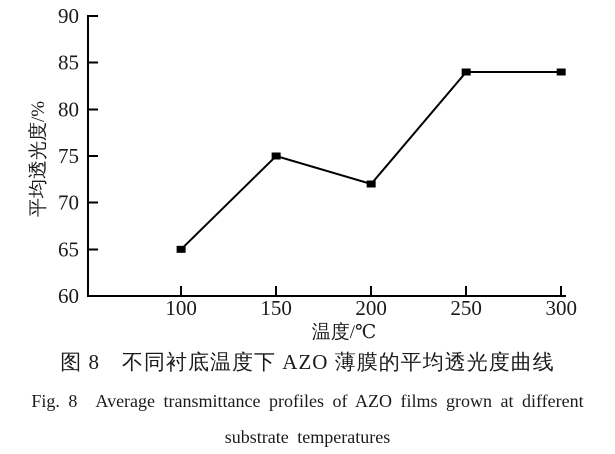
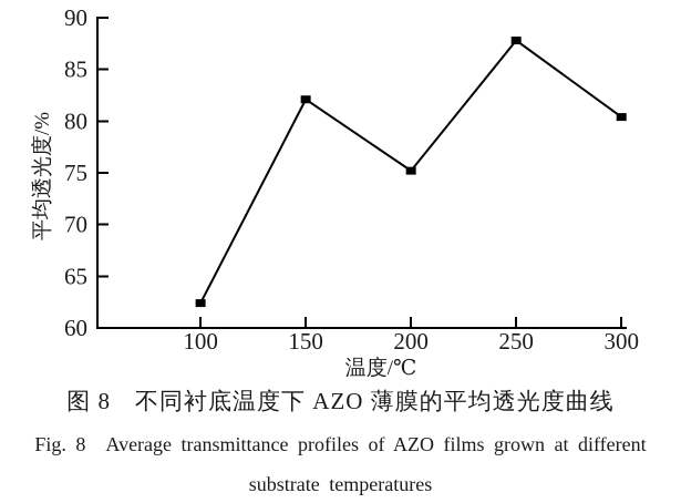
100: 65 -> 62
150: 75 -> 82
200: 72 -> 75
250: 84 -> 88
300: 84 -> 80
